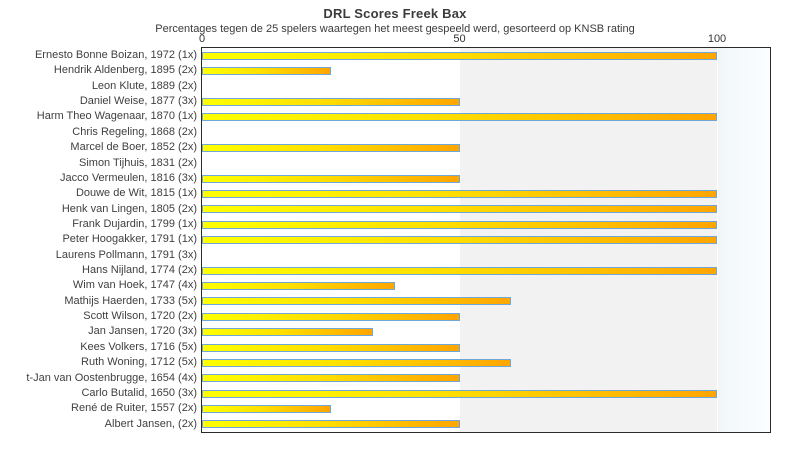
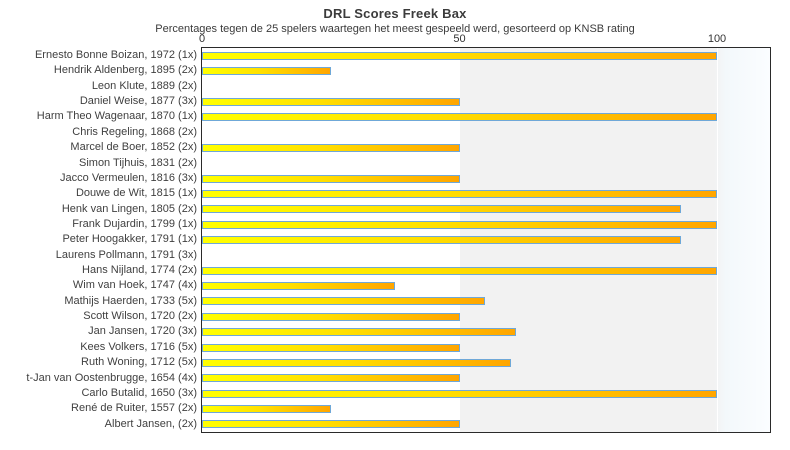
Henk van Lingen, 1805 (2x): 100 -> 93
Peter Hoogakker, 1791 (1x): 100 -> 93
Mathijs Haerden, 1733 (5x): 60 -> 55
Jan Jansen, 1720 (3x): 33 -> 61
